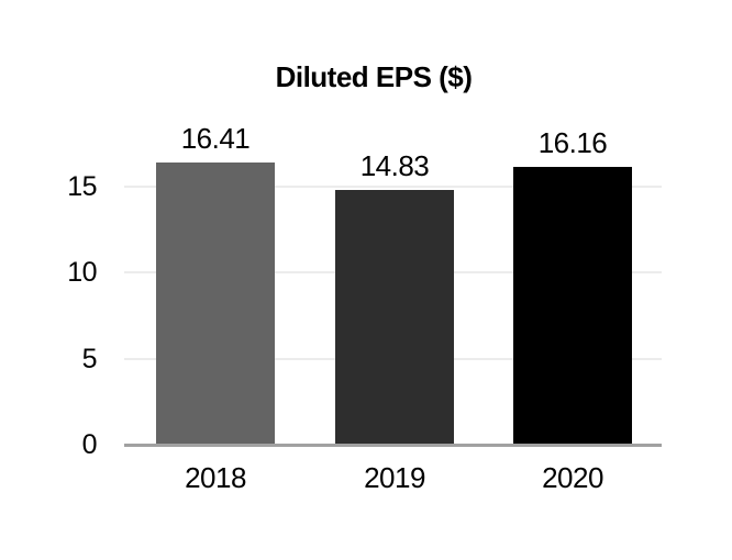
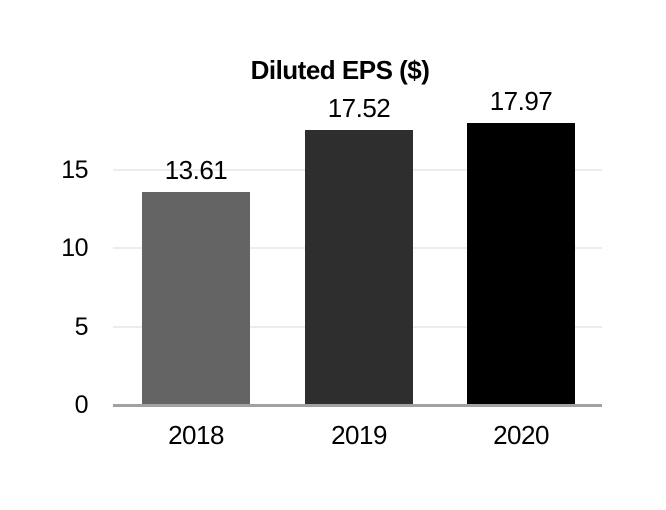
2018: 16.41 -> 13.61
2019: 14.83 -> 17.52
2020: 16.16 -> 17.97
